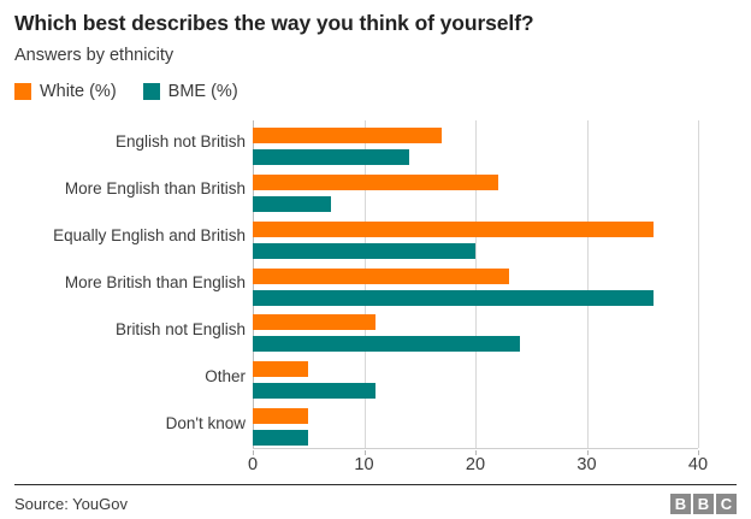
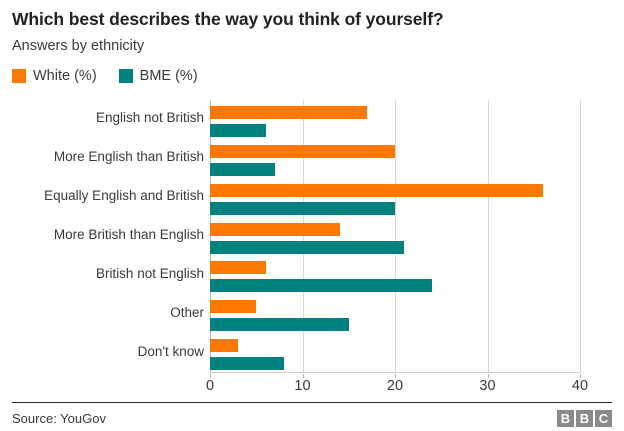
BME (%)/English not British: 14 -> 6
White (%)/More English than British: 22 -> 20
White (%)/More British than English: 23 -> 14
BME (%)/More British than English: 36 -> 21
White (%)/British not English: 11 -> 6
BME (%)/Other: 11 -> 15
White (%)/Don't know: 5 -> 3
BME (%)/Don't know: 5 -> 8
